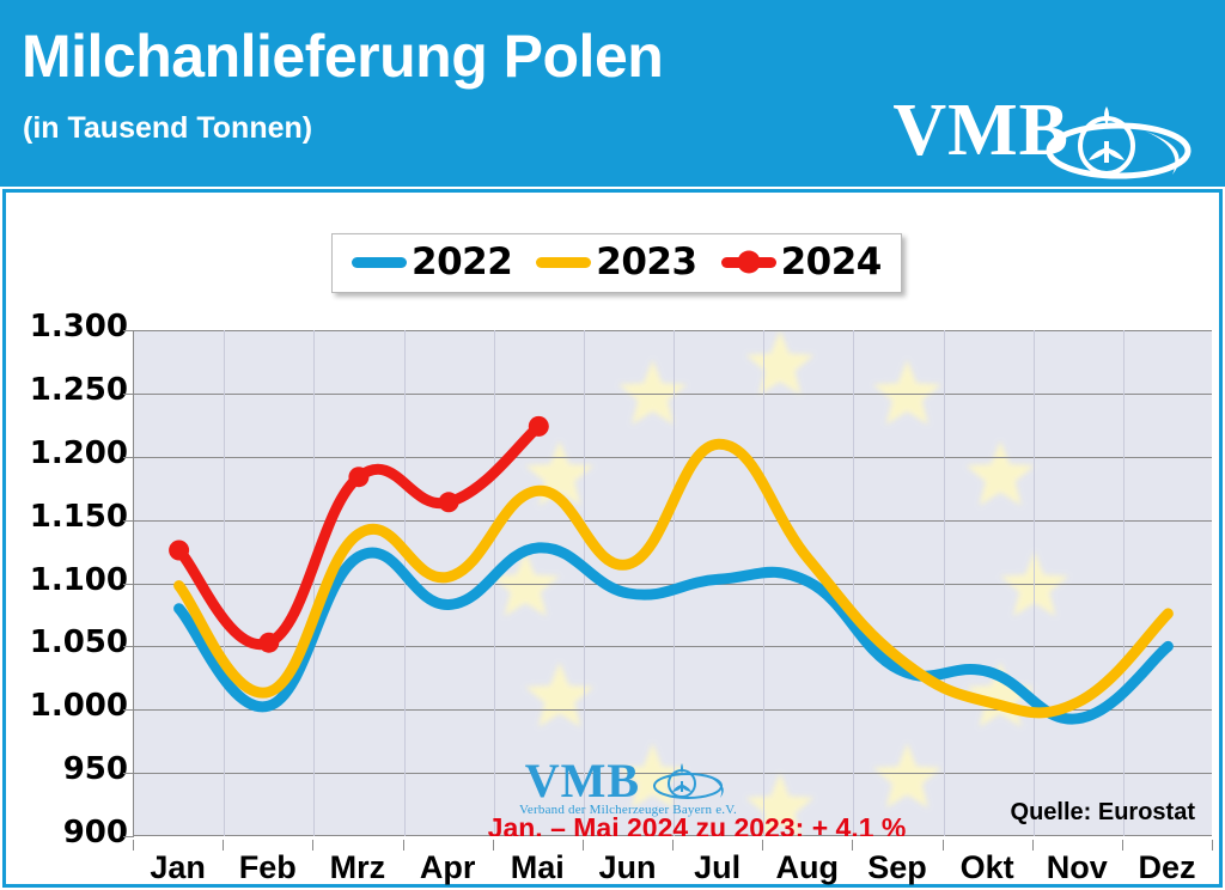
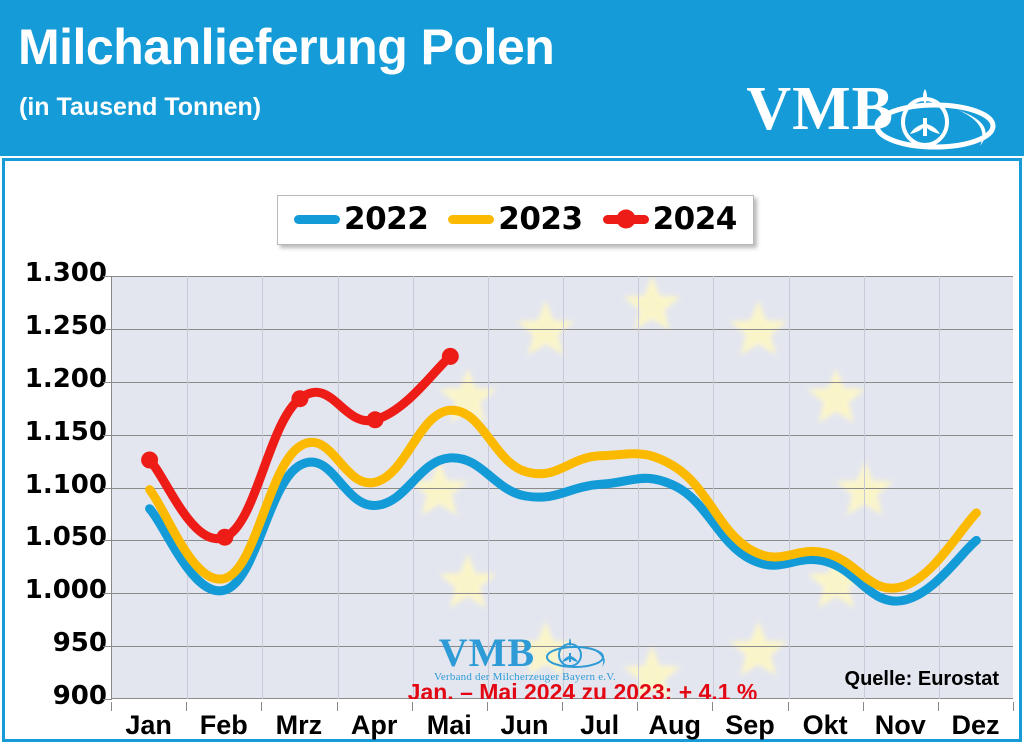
2023/Jul: 1210 -> 1130
2023/Okt: 1006 -> 1038
